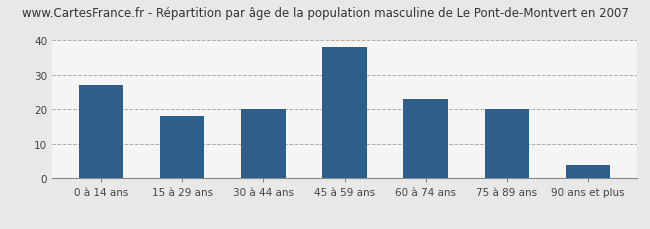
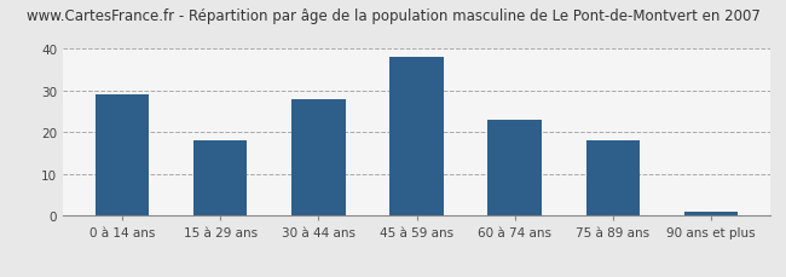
0 à 14 ans: 27 -> 29
30 à 44 ans: 20 -> 28
75 à 89 ans: 20 -> 18
90 ans et plus: 4 -> 1
